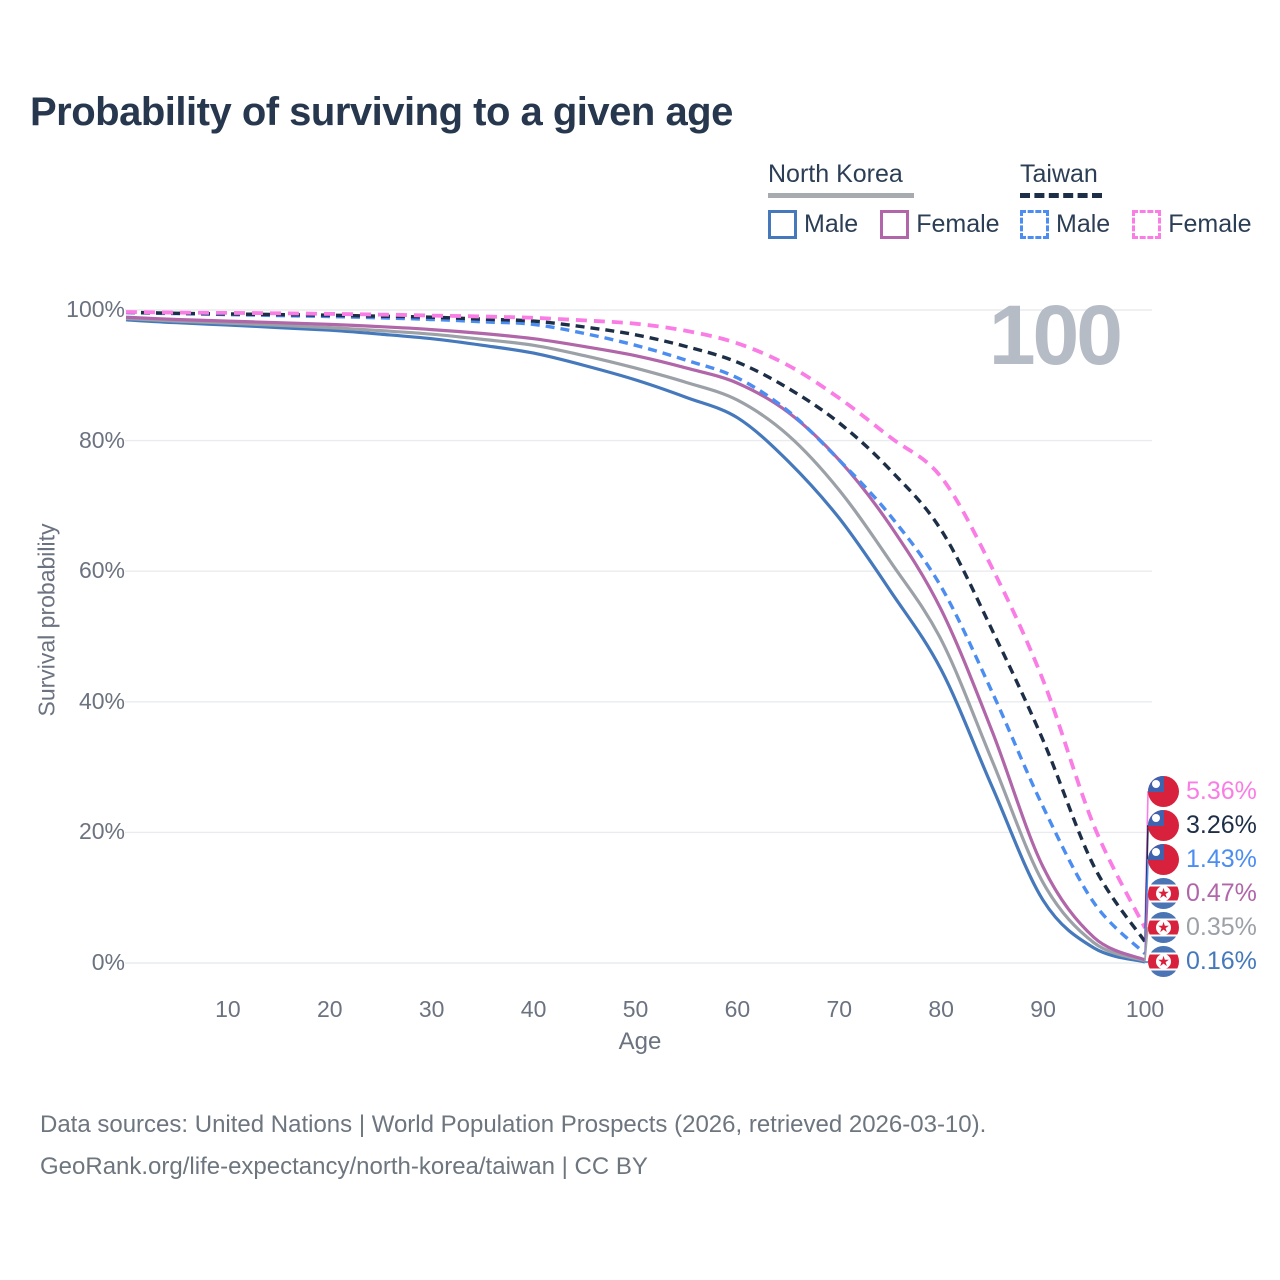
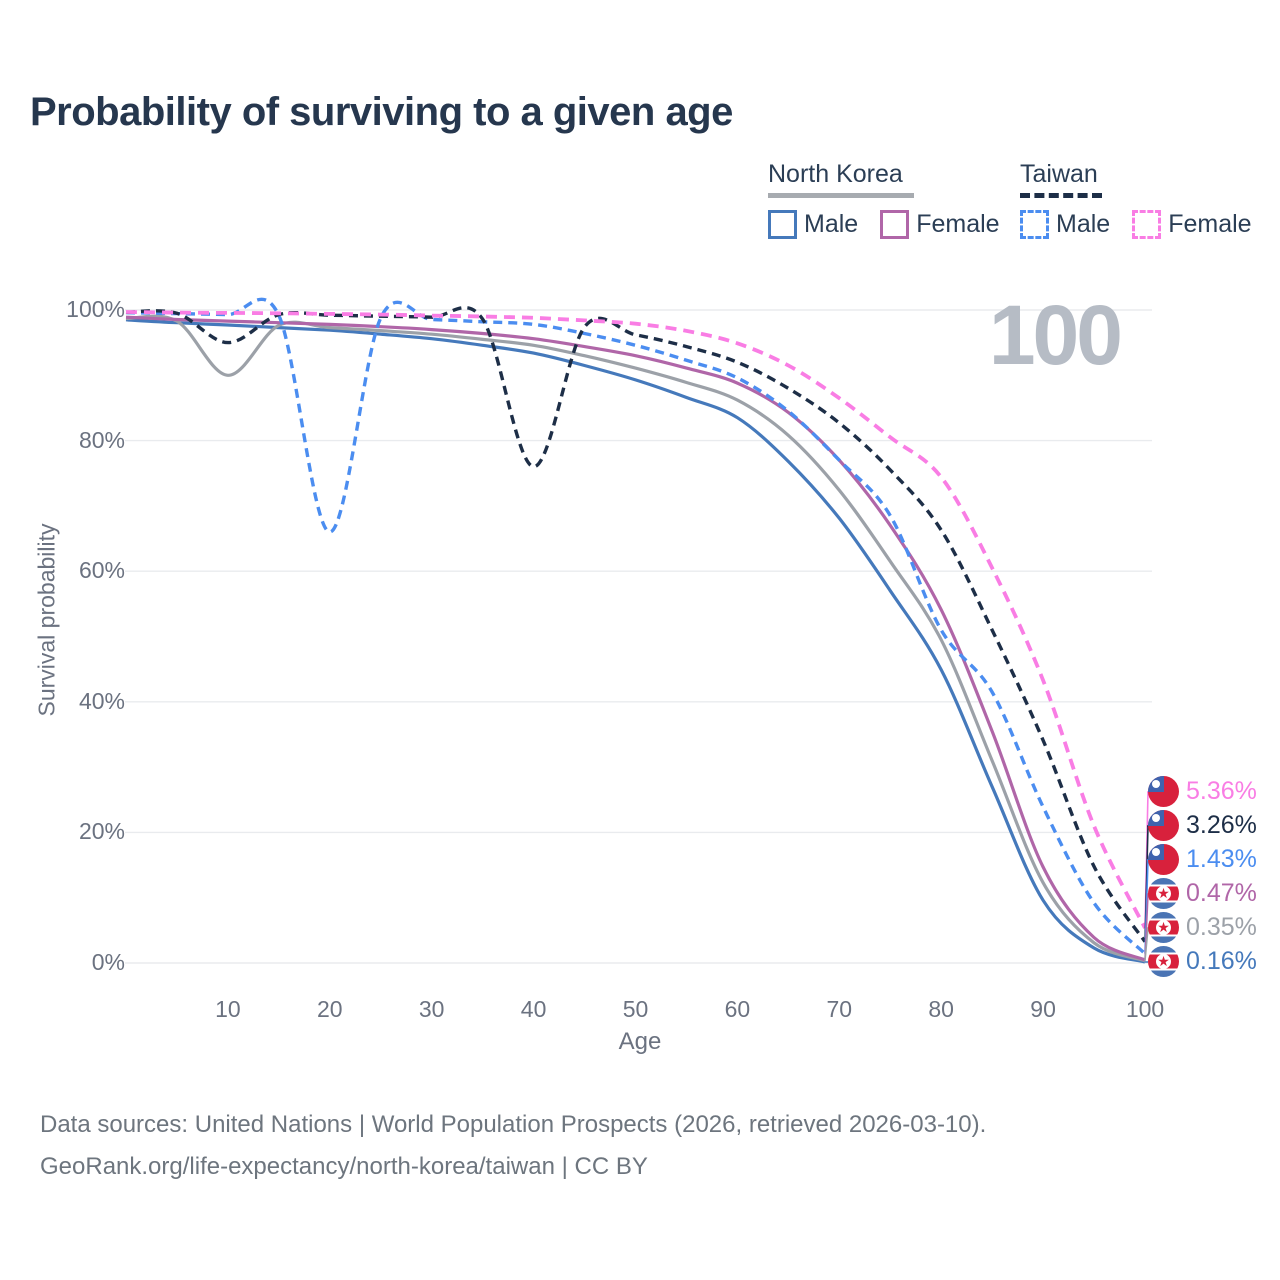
Taiwan/10: 99% -> 95%
North Korea/10: 98% -> 90%
Taiwan Male/20: 99% -> 66%
Taiwan/40: 98% -> 76%
Taiwan Male/80: 58% -> 51%
